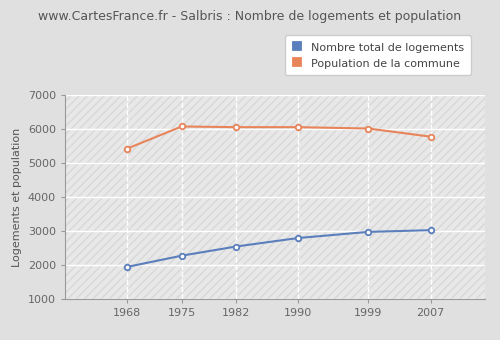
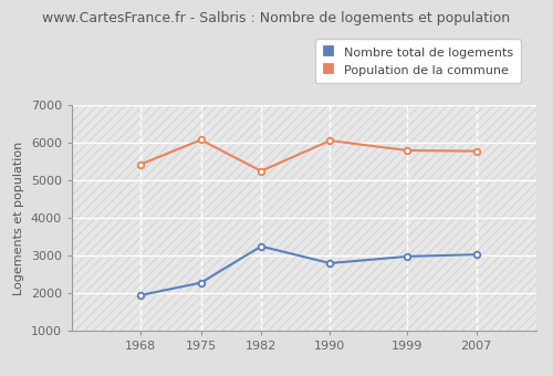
Nombre total de logements/1982: 2550 -> 3250
Population de la commune/1982: 6060 -> 5250
Population de la commune/1999: 6020 -> 5800
